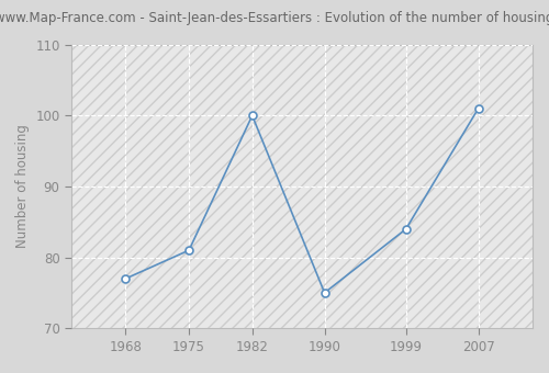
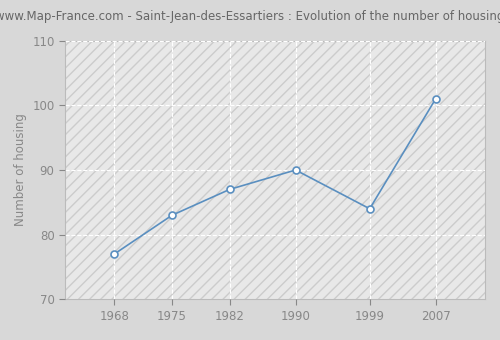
1975: 81 -> 83
1982: 100 -> 87
1990: 75 -> 90
